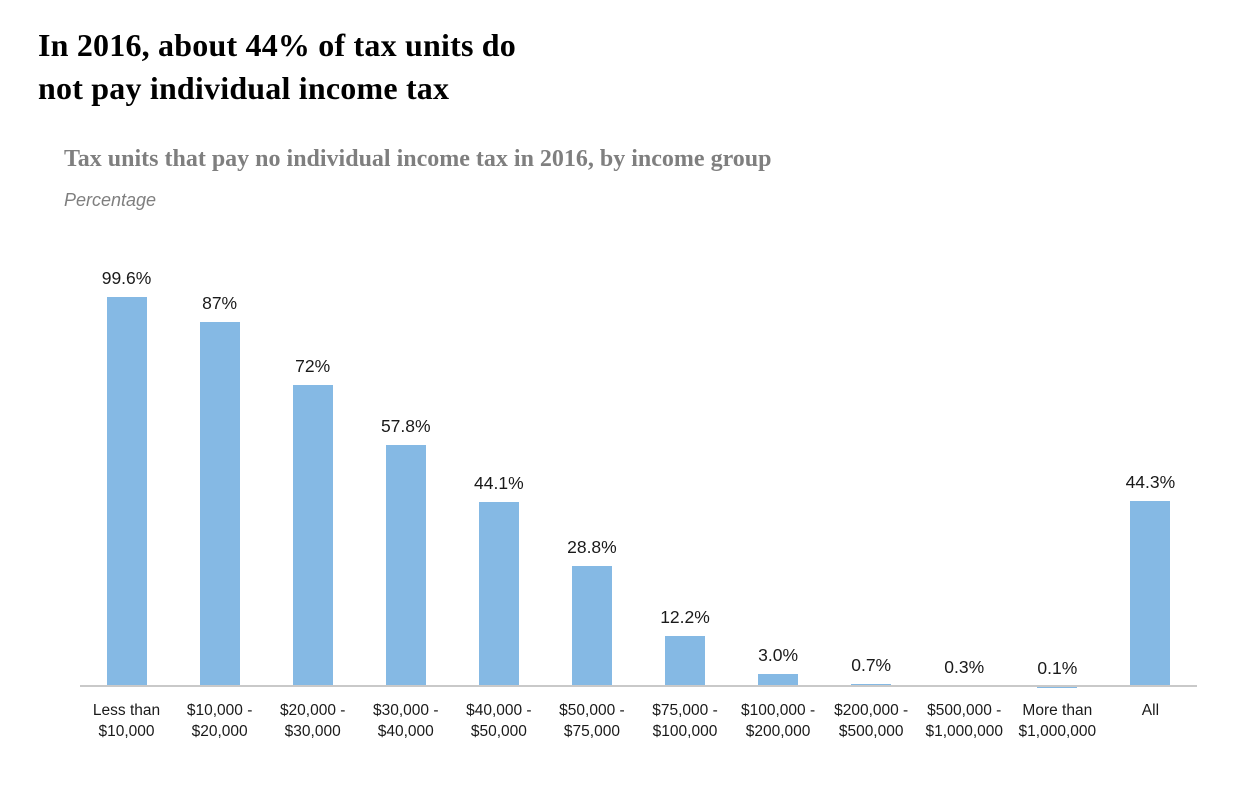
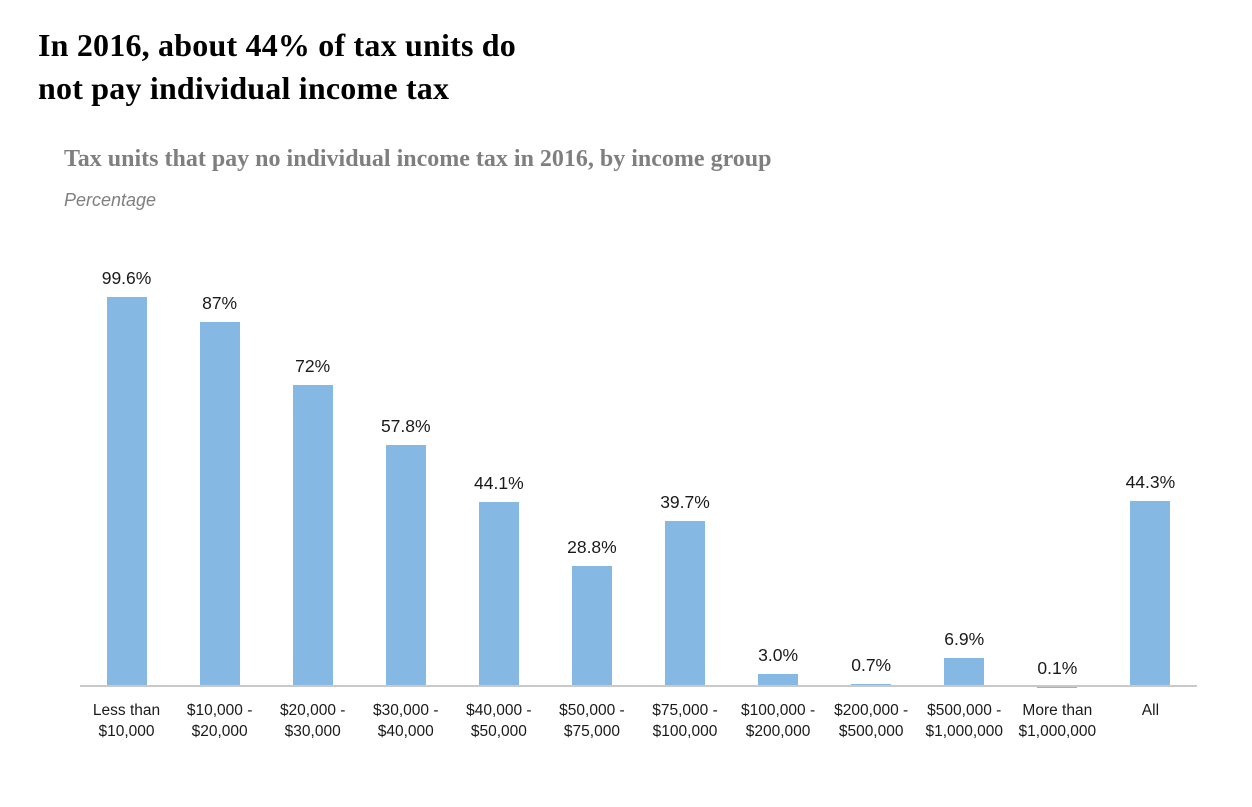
$75,000 - $100,000: 12.2% -> 39.7%
$500,000 - $1,000,000: 0.3% -> 6.9%
